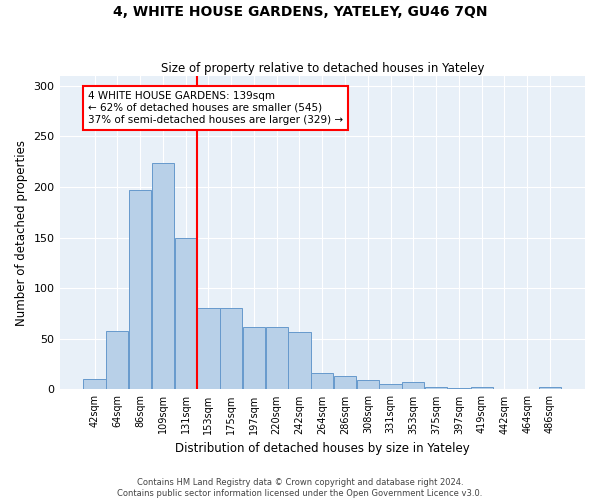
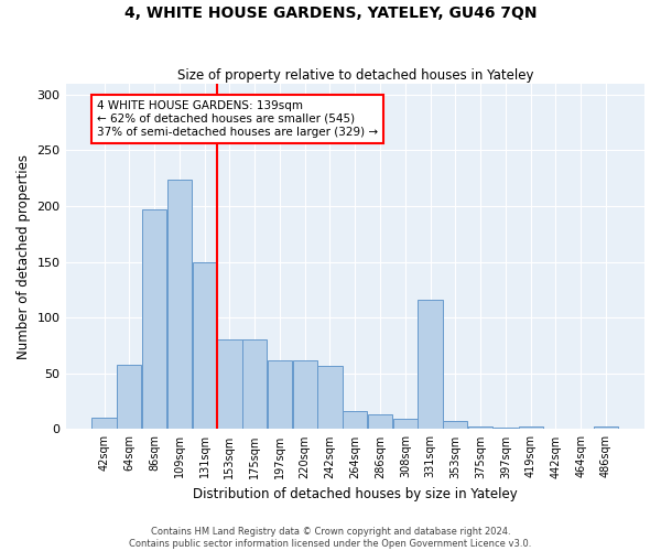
331sqm: 5 -> 116
